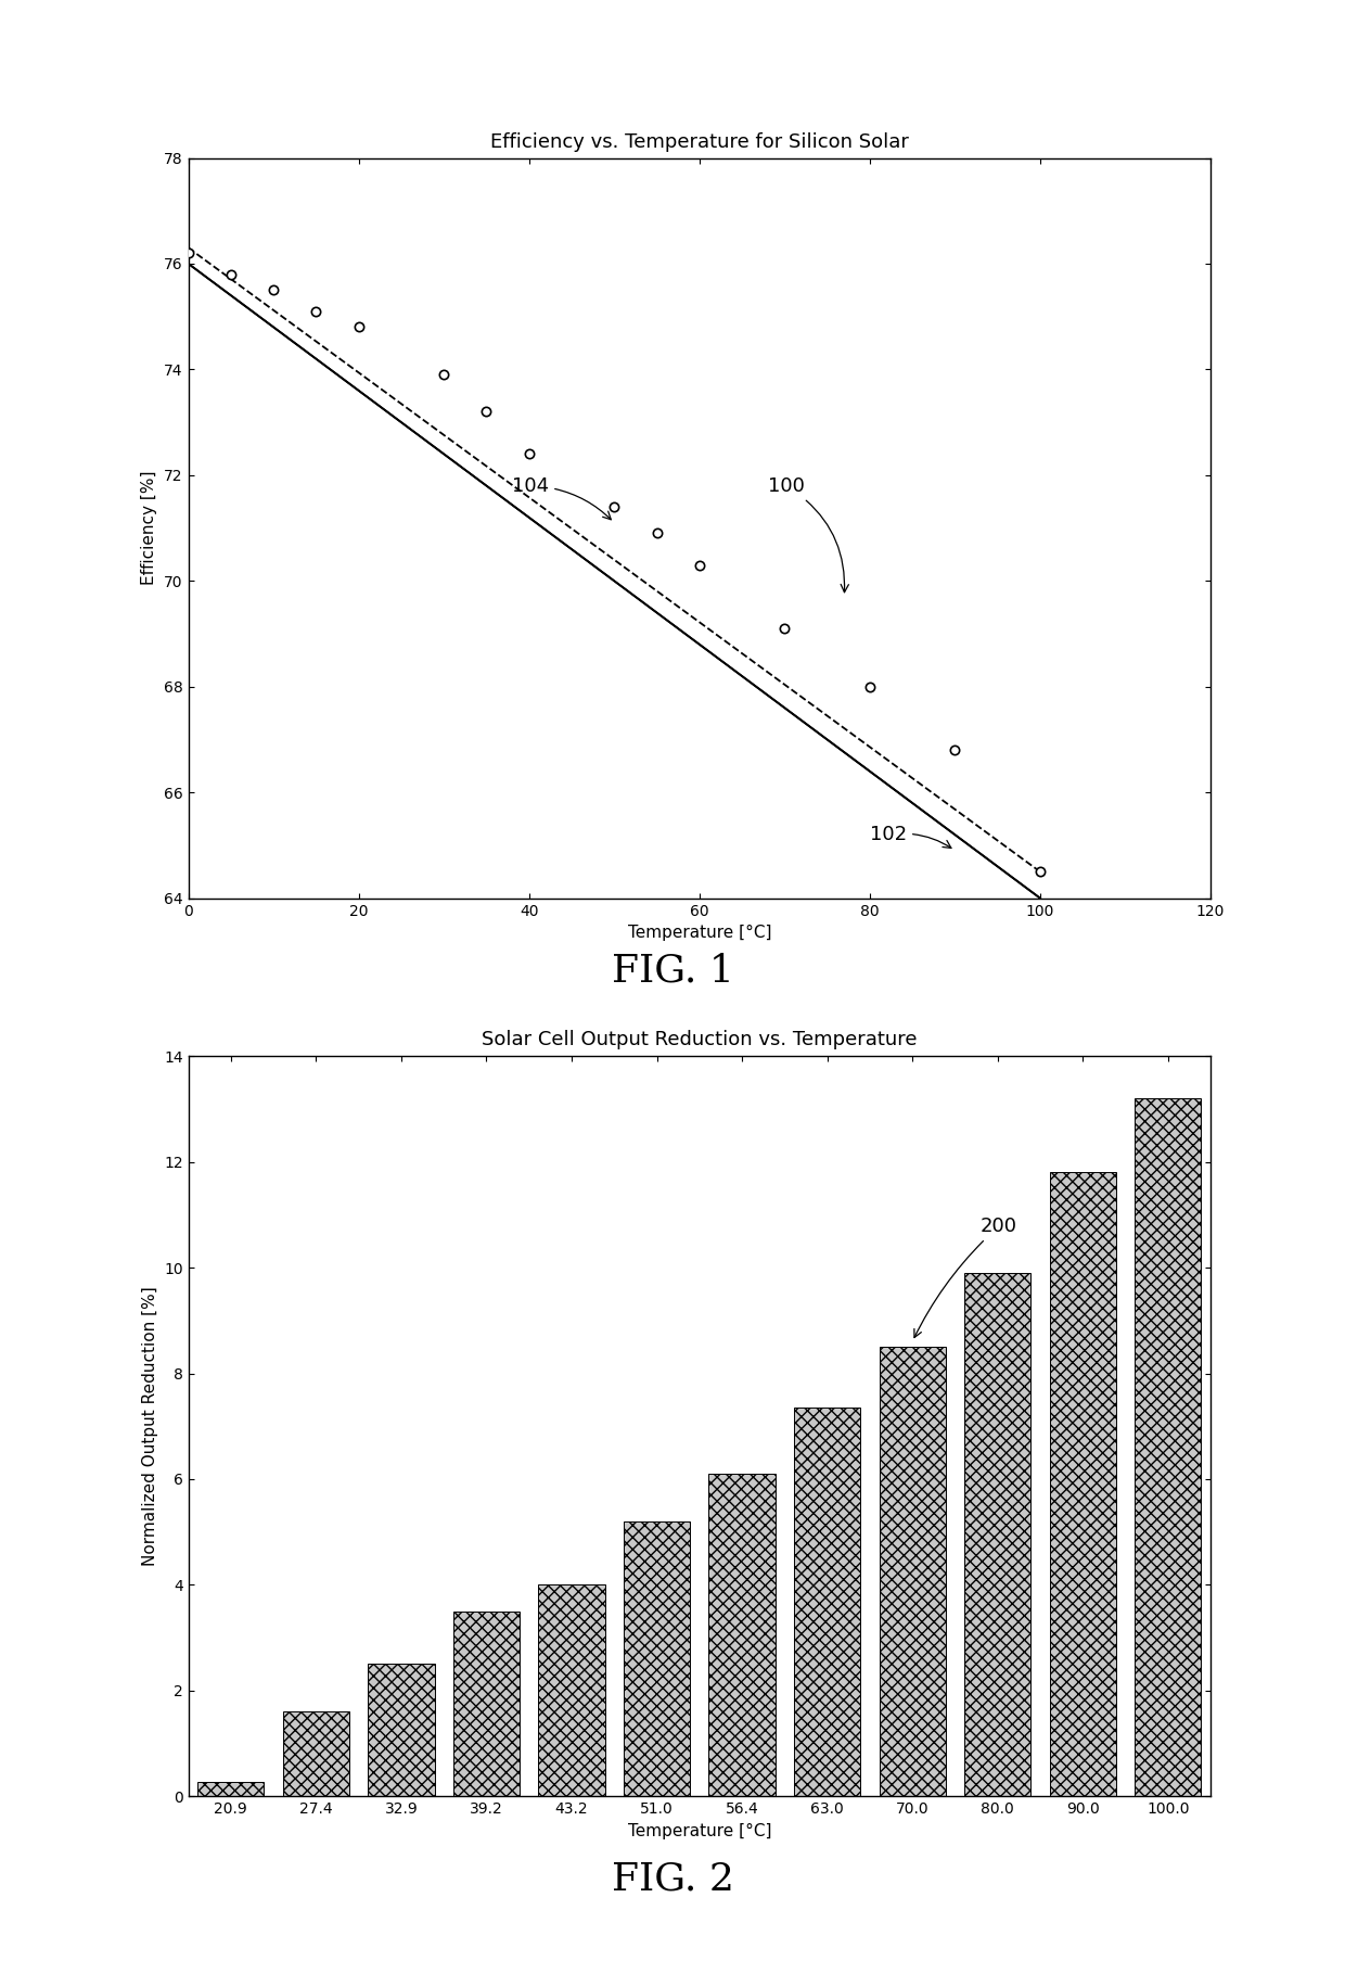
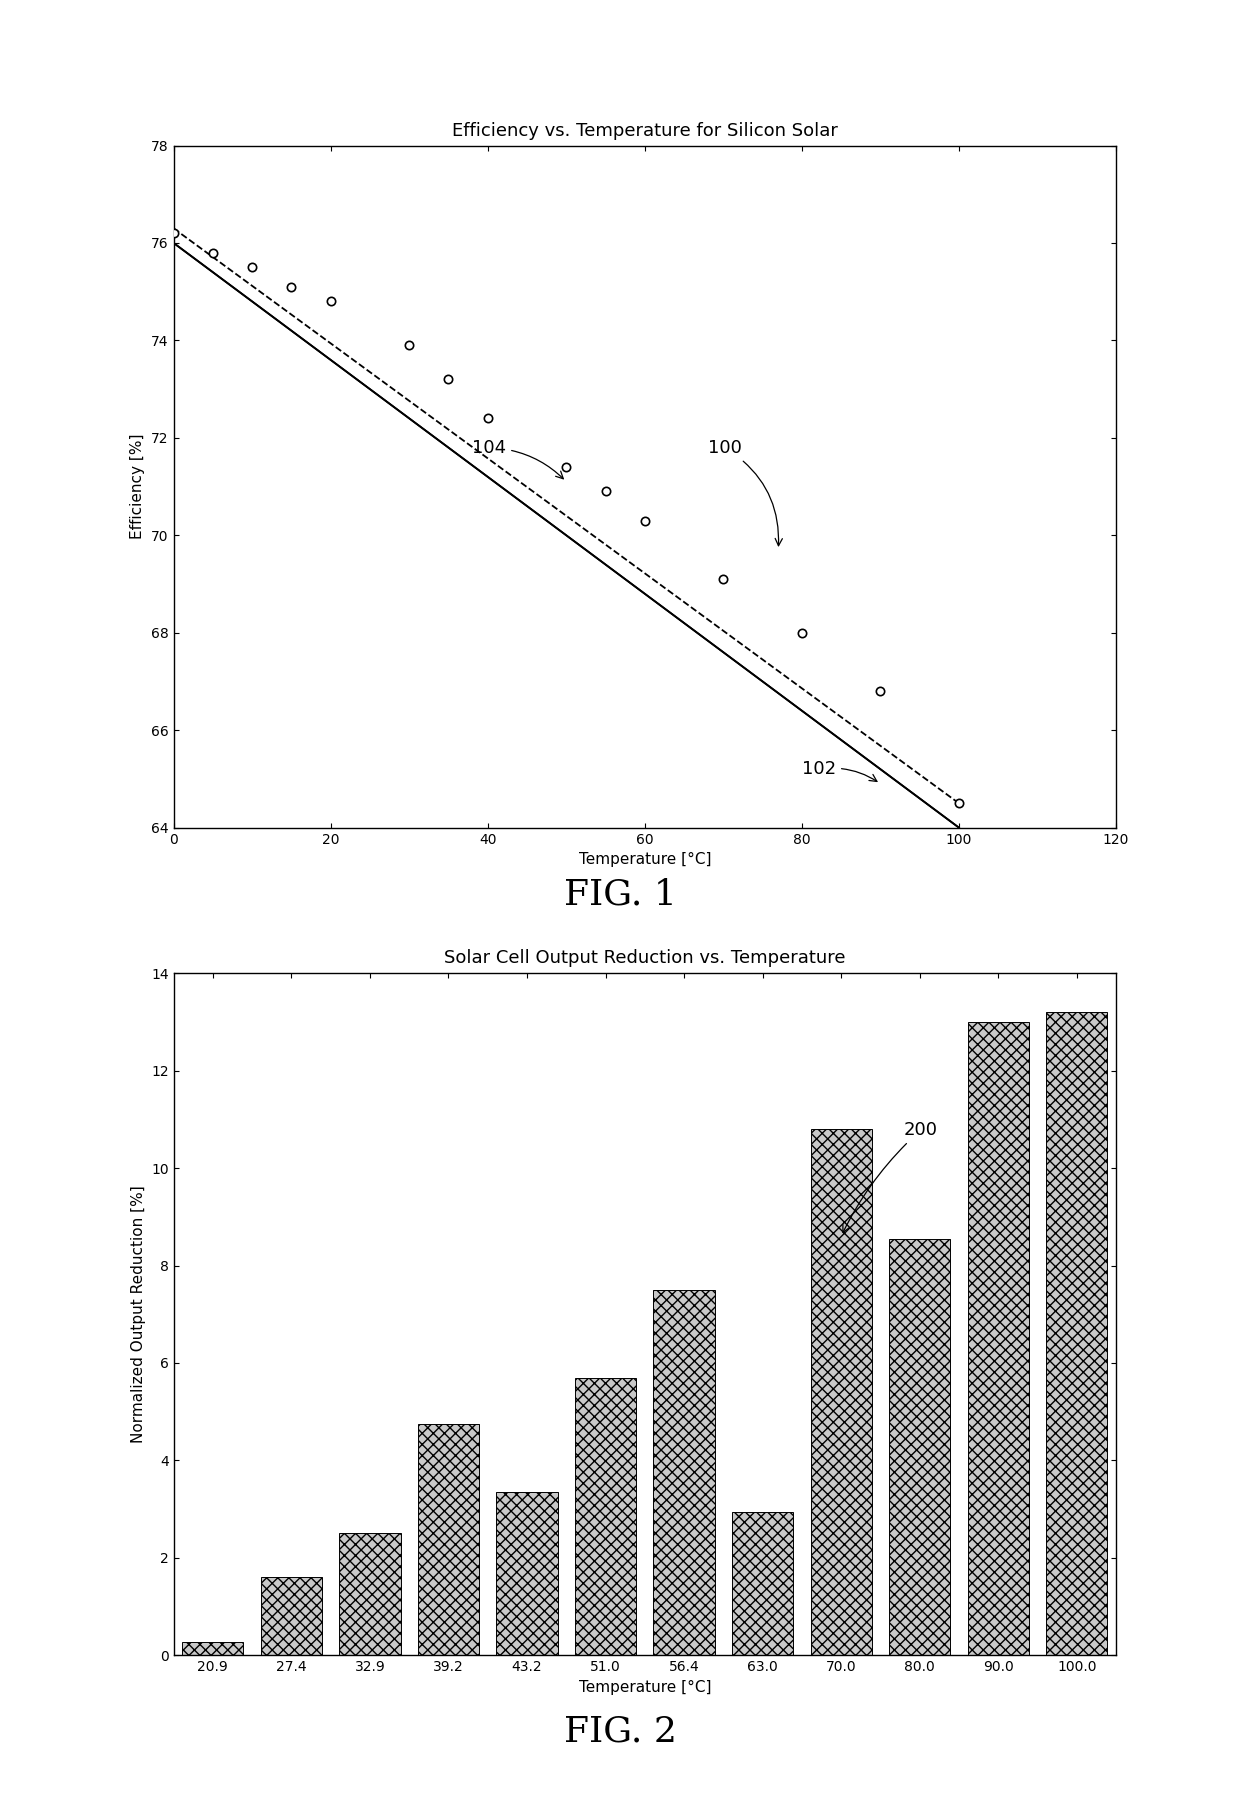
Solar Cell Output Reduction vs. Temperature/39.2: 3.50 -> 4.75
Solar Cell Output Reduction vs. Temperature/43.2: 4.00 -> 3.35
Solar Cell Output Reduction vs. Temperature/51.0: 5.20 -> 5.70
Solar Cell Output Reduction vs. Temperature/56.4: 6.10 -> 7.50
Solar Cell Output Reduction vs. Temperature/63.0: 7.35 -> 2.95
Solar Cell Output Reduction vs. Temperature/70.0: 8.50 -> 10.80
Solar Cell Output Reduction vs. Temperature/80.0: 9.90 -> 8.55
Solar Cell Output Reduction vs. Temperature/90.0: 11.80 -> 13.00
